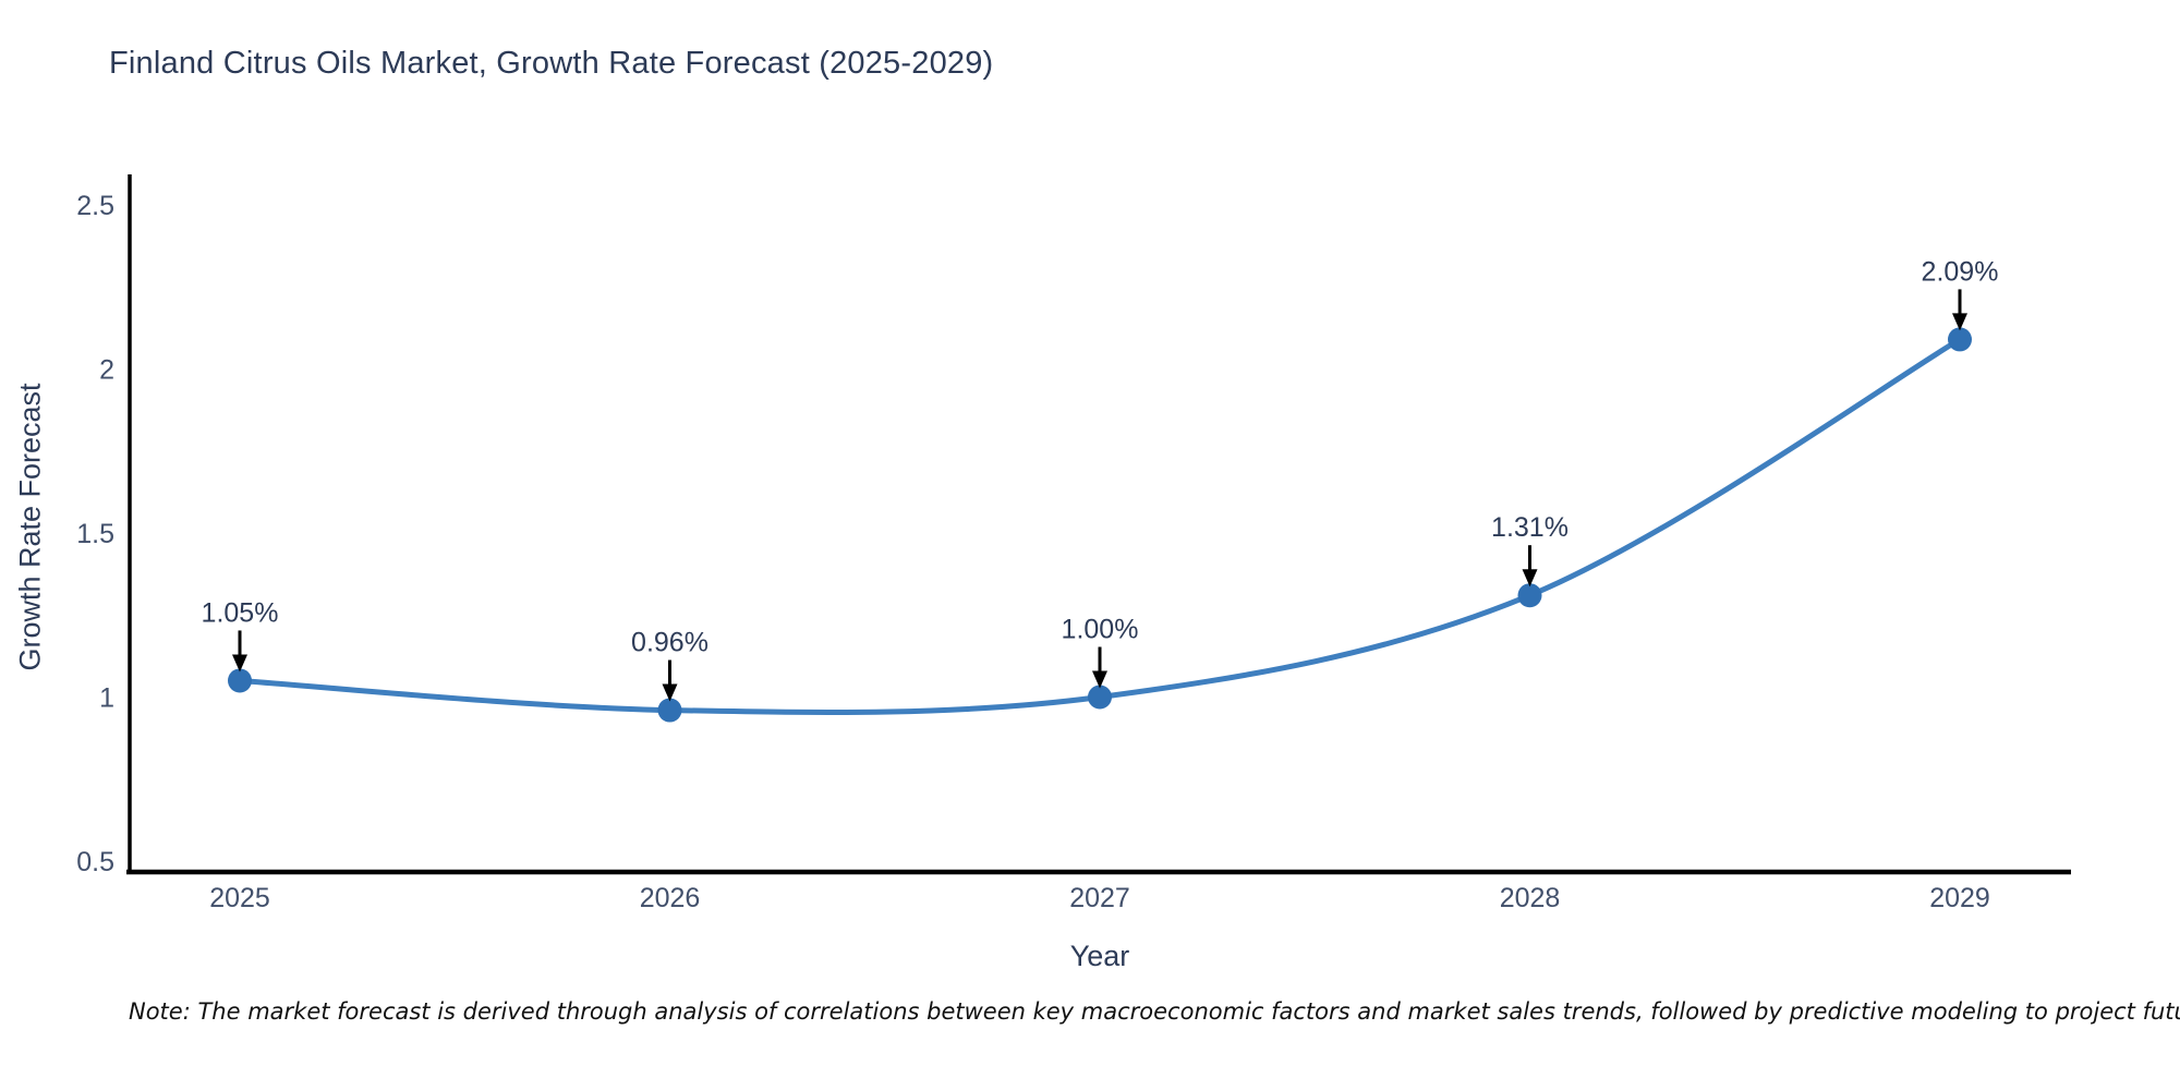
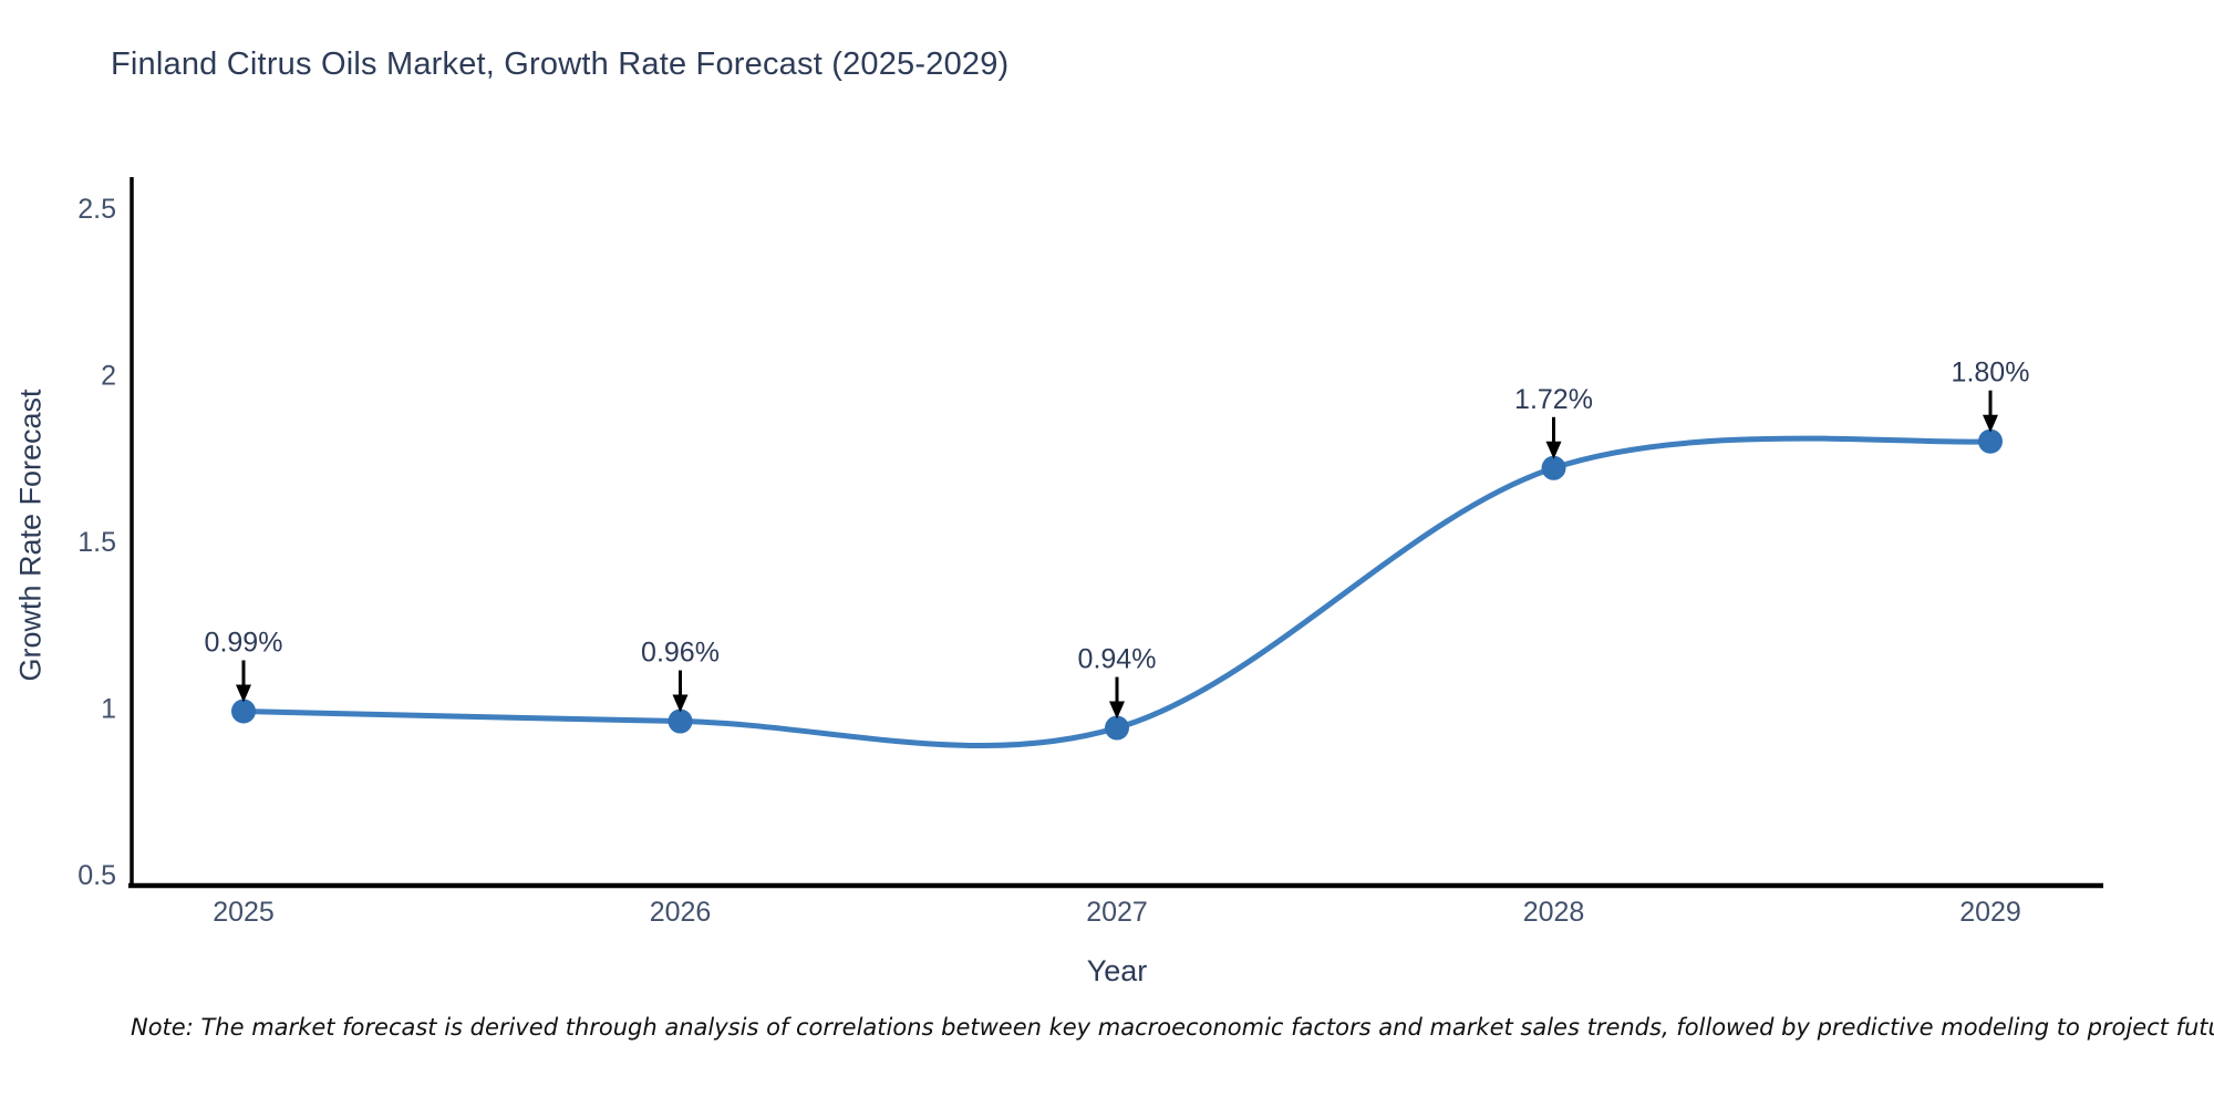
2025: 1.05% -> 0.99%
2027: 1.00% -> 0.94%
2028: 1.31% -> 1.72%
2029: 2.09% -> 1.80%
